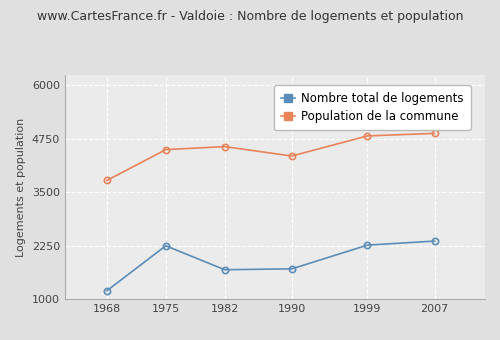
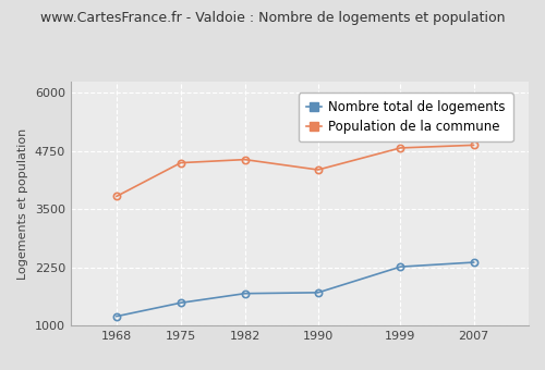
Nombre total de logements/1975: 2250 -> 1490
